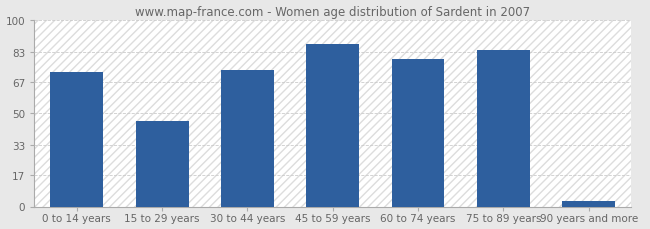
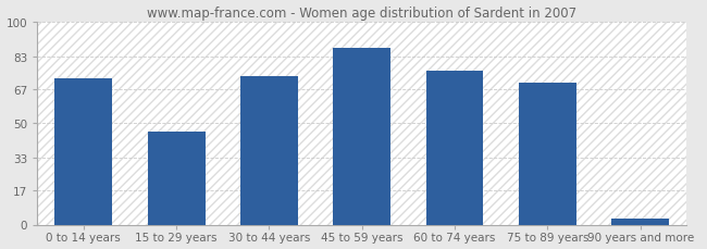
60 to 74 years: 79 -> 76
75 to 89 years: 84 -> 70
